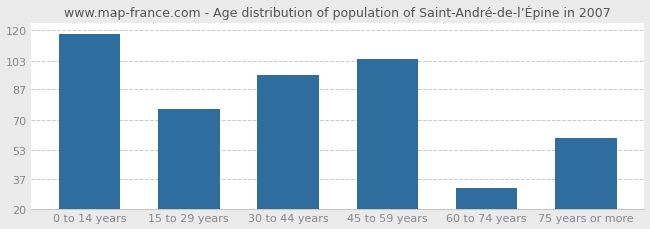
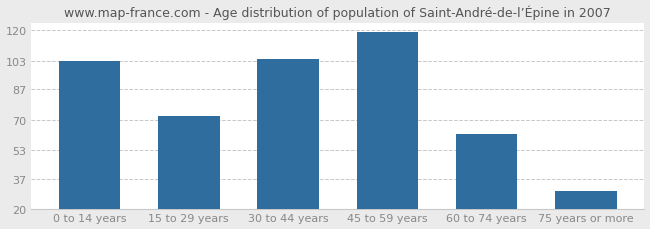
0 to 14 years: 118 -> 103
15 to 29 years: 76 -> 72
30 to 44 years: 95 -> 104
45 to 59 years: 104 -> 119
60 to 74 years: 32 -> 62
75 years or more: 60 -> 30
